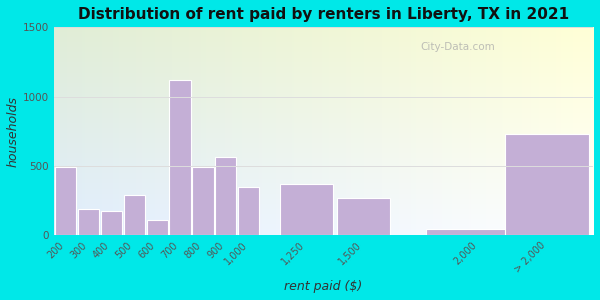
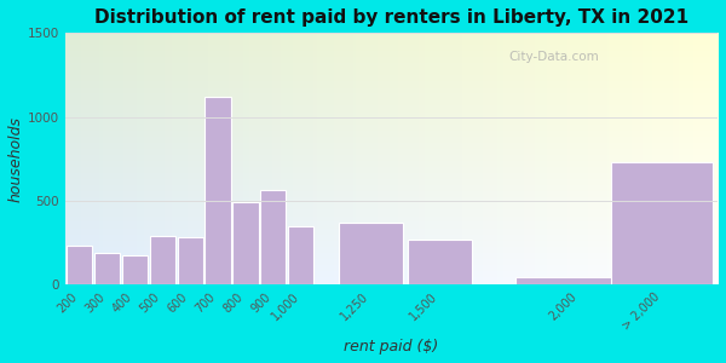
200: 490 -> 230
600: 110 -> 280
